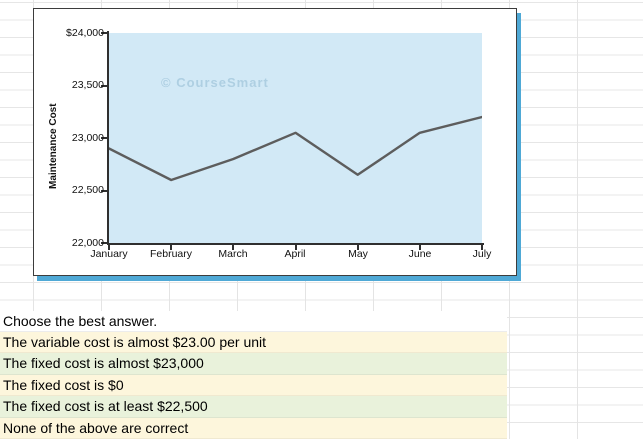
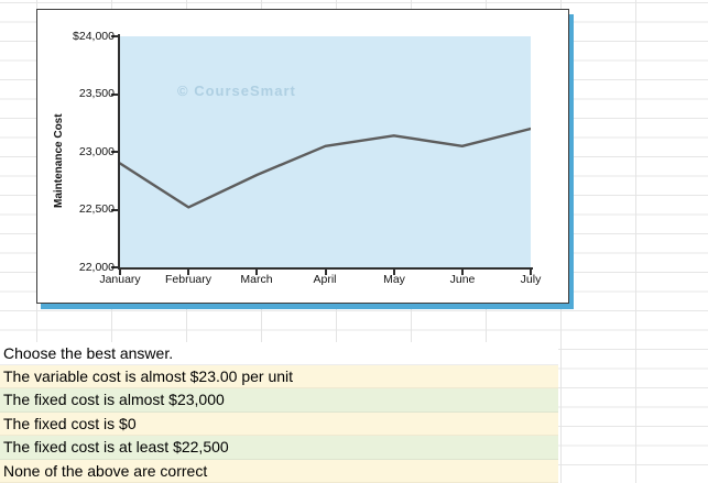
February: $22600 -> $22520
May: $22650 -> $23140
